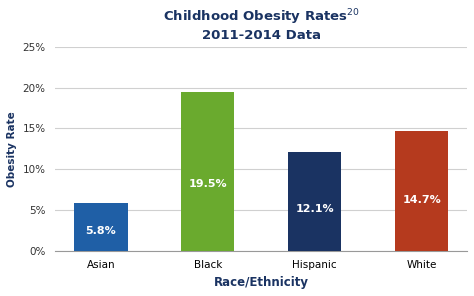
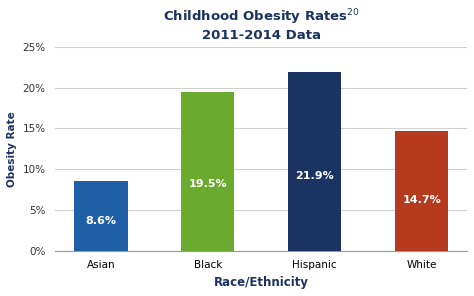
Asian: 5.8% -> 8.6%
Hispanic: 12.1% -> 21.9%
